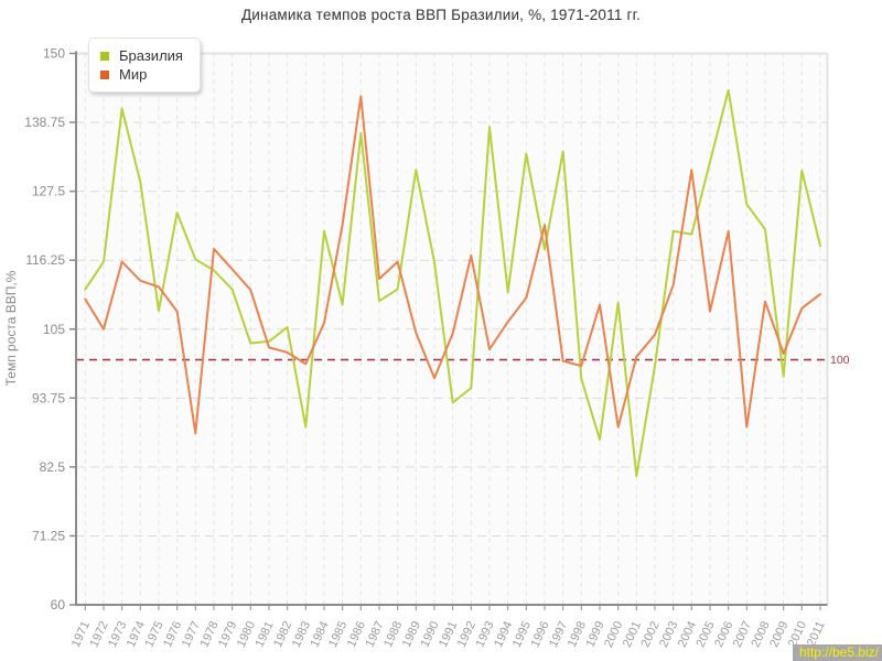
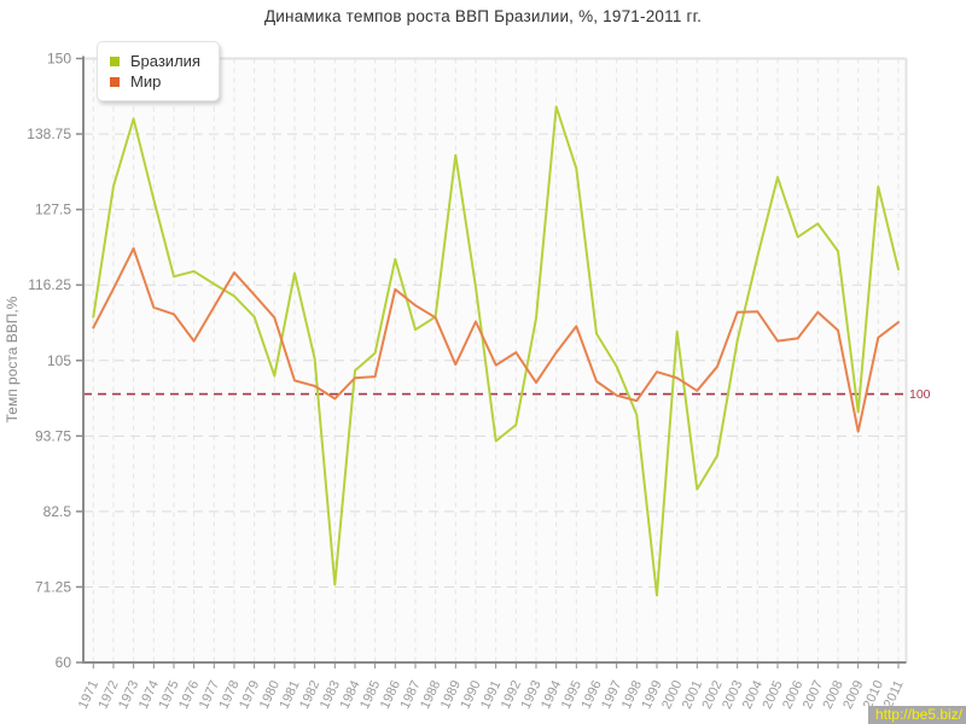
Бразилия/1972: 116 -> 131
Мир/1972: 105 -> 116
Мир/1973: 116 -> 122
Бразилия/1975: 108 -> 118
Бразилия/1976: 124 -> 118
Мир/1977: 88 -> 113
Бразилия/1981: 103 -> 118
Бразилия/1983: 89 -> 72
Бразилия/1984: 121 -> 104
Мир/1984: 106 -> 102
Бразилия/1985: 109 -> 106
Мир/1985: 122 -> 103
Бразилия/1986: 137 -> 120
Мир/1986: 143 -> 116
Мир/1988: 116 -> 111
Бразилия/1989: 131 -> 136
Мир/1990: 97 -> 111
Мир/1992: 117 -> 106
Бразилия/1993: 138 -> 111
Бразилия/1994: 111 -> 143
Бразилия/1996: 118 -> 109
Мир/1996: 122 -> 102
Бразилия/1997: 134 -> 104
Бразилия/1999: 87 -> 70
Мир/1999: 109 -> 103
Мир/2000: 89 -> 102
Бразилия/2001: 81 -> 86
Бразилия/2002: 99 -> 91
Бразилия/2003: 121 -> 108
Мир/2004: 131 -> 112
Бразилия/2006: 144 -> 123
Мир/2006: 121 -> 108
Мир/2007: 89 -> 112
Мир/2009: 101 -> 94
